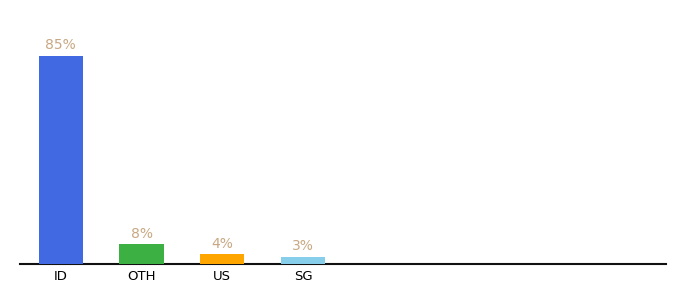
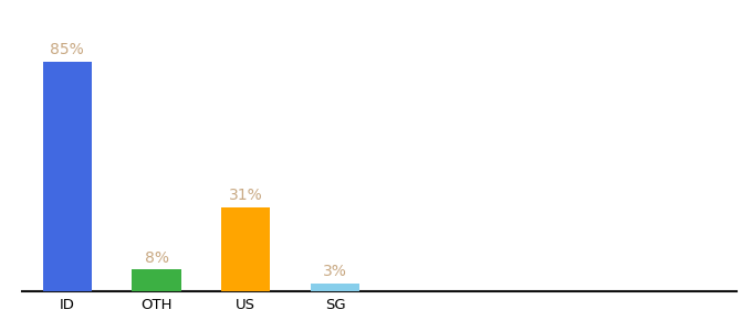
US: 4% -> 31%
